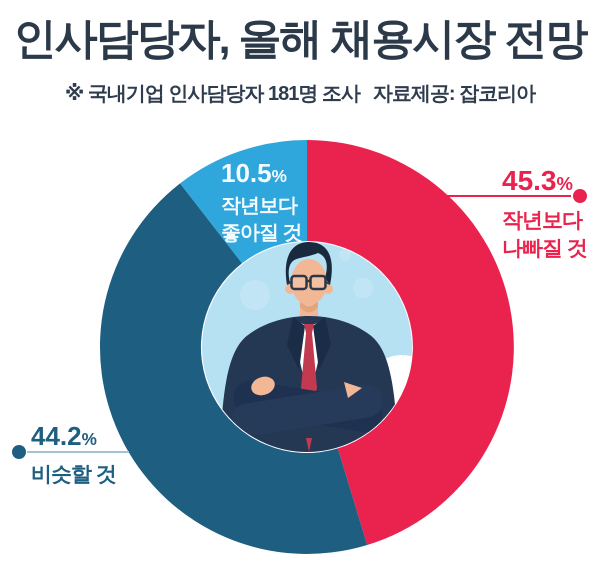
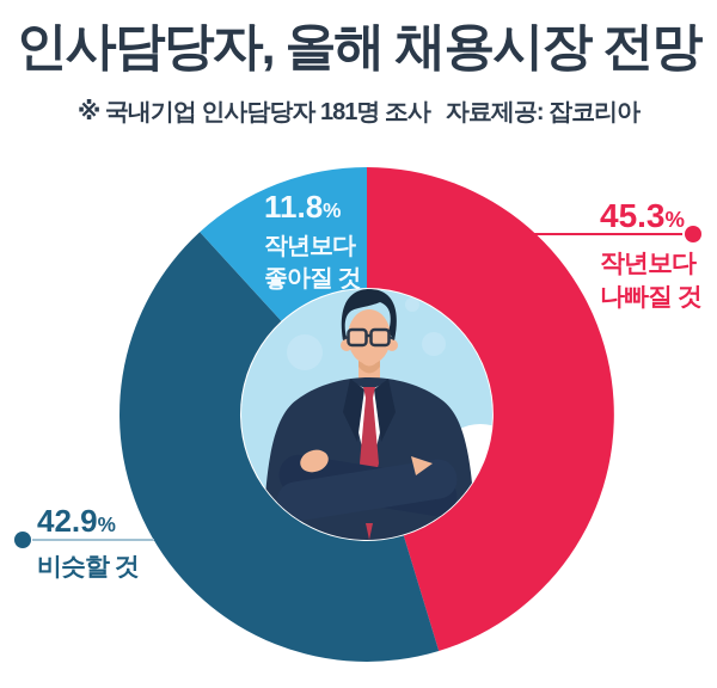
비슷할 것: 44.2 -> 42.9
작년보다 좋아질 것: 10.5 -> 11.8
